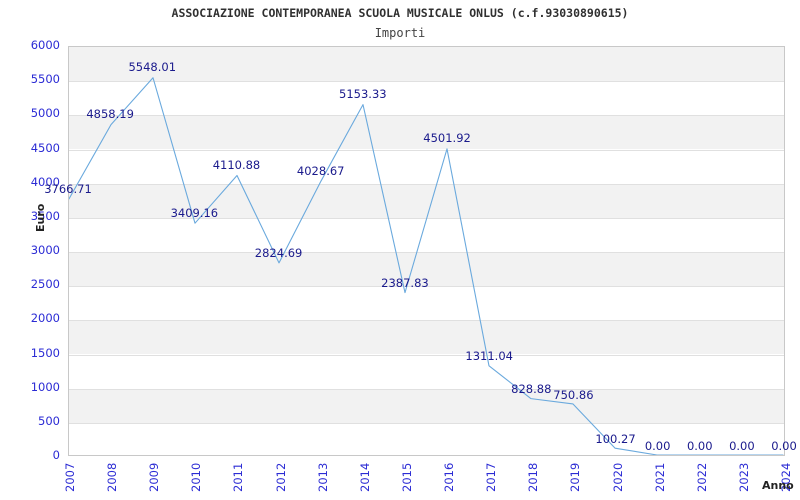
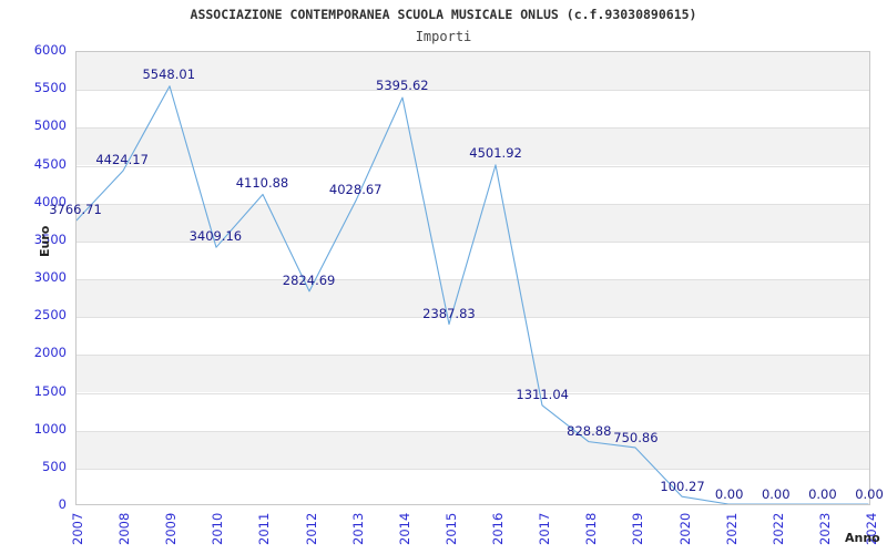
2008: 4858.19 -> 4424.17
2014: 5153.33 -> 5395.62
